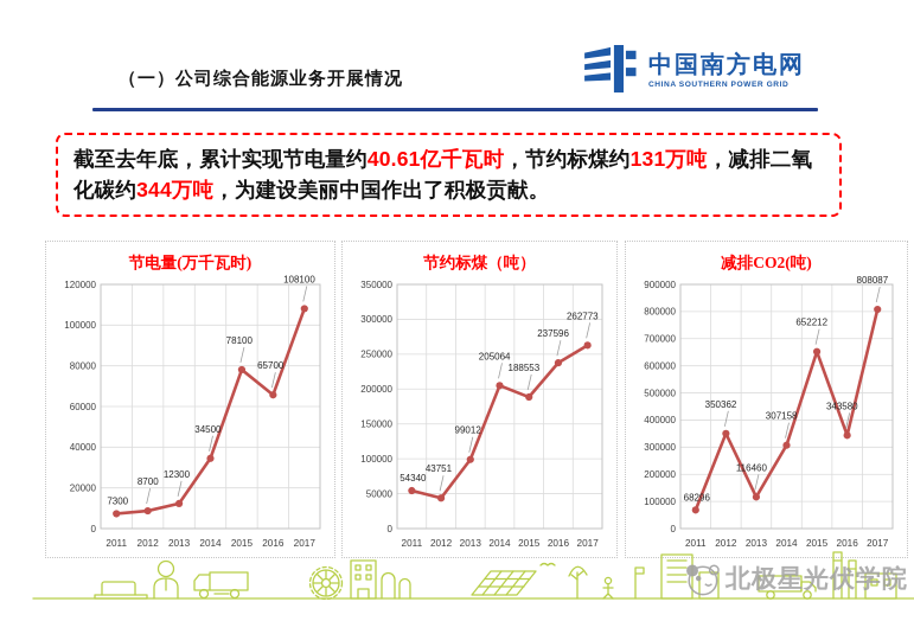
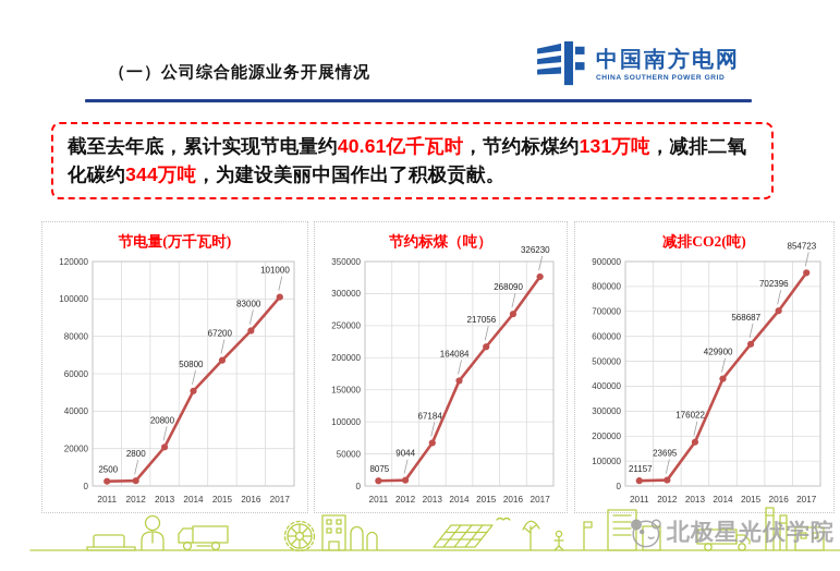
节电量(万千瓦时)/2011: 7300 -> 2500
节电量(万千瓦时)/2012: 8700 -> 2800
节电量(万千瓦时)/2013: 12300 -> 20800
节电量(万千瓦时)/2014: 34500 -> 50800
节电量(万千瓦时)/2015: 78100 -> 67200
节电量(万千瓦时)/2016: 65700 -> 83000
节电量(万千瓦时)/2017: 108100 -> 101000
节约标煤（吨）/2011: 54340 -> 8075
节约标煤（吨）/2012: 43751 -> 9044
节约标煤（吨）/2013: 99012 -> 67184
节约标煤（吨）/2014: 205064 -> 164084
节约标煤（吨）/2015: 188553 -> 217056
节约标煤（吨）/2016: 237596 -> 268090
节约标煤（吨）/2017: 262773 -> 326230
减排CO2(吨)/2011: 68296 -> 21157
减排CO2(吨)/2012: 350362 -> 23695
减排CO2(吨)/2013: 116460 -> 176022
减排CO2(吨)/2014: 307158 -> 429900
减排CO2(吨)/2015: 652212 -> 568687
减排CO2(吨)/2016: 343580 -> 702396
减排CO2(吨)/2017: 808087 -> 854723
